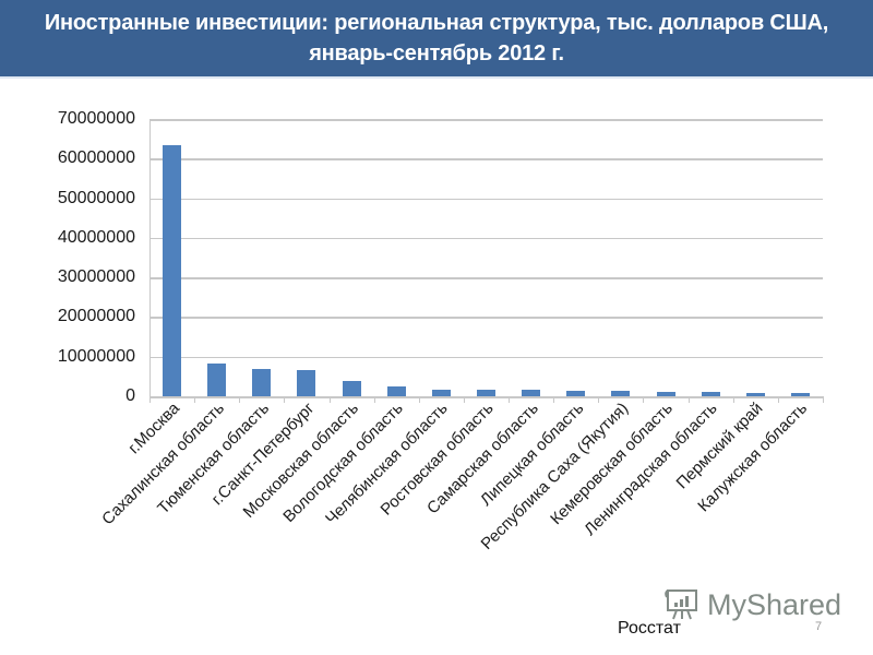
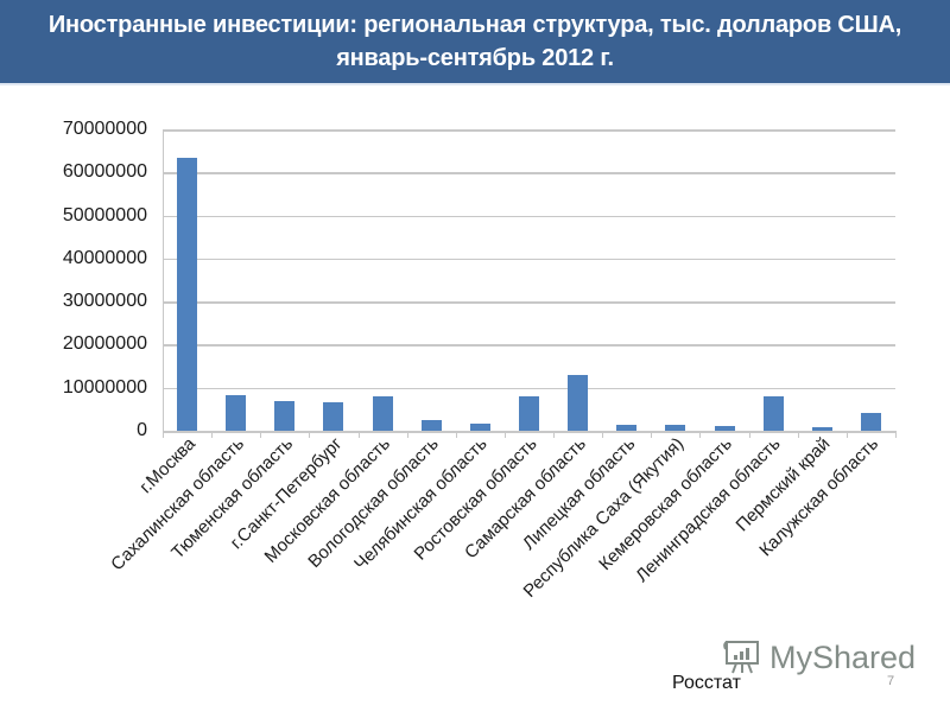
Московская область: 4000000 -> 8000000
Ростовская область: 2000000 -> 8000000
Самарская область: 2000000 -> 13000000
Ленинградская область: 1000000 -> 8000000
Калужская область: 1000000 -> 4000000
